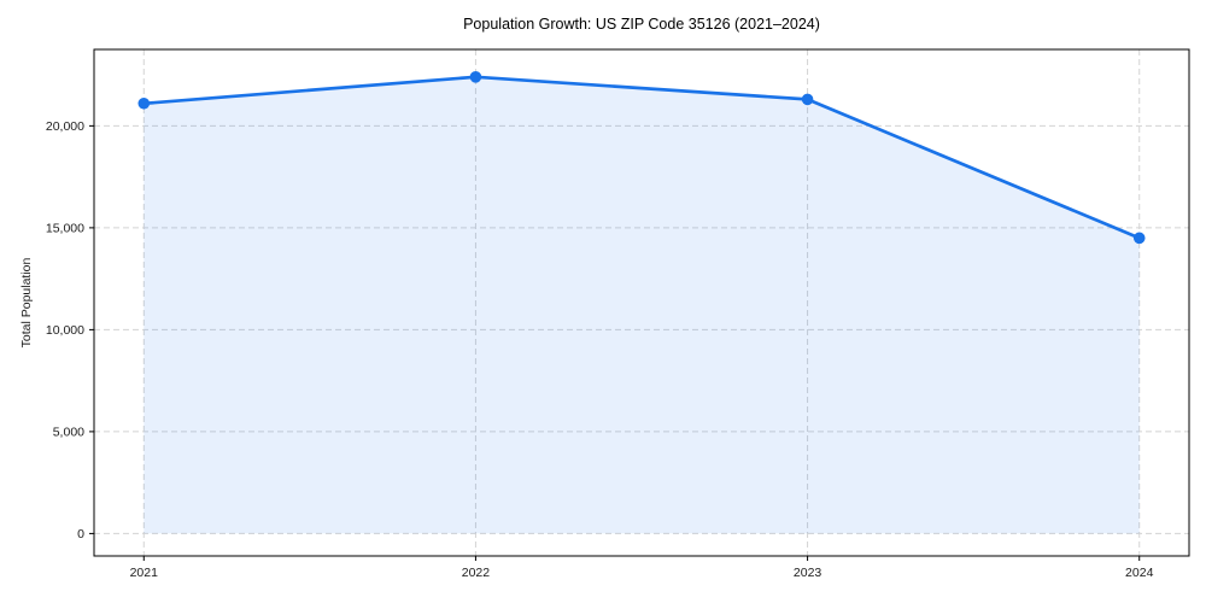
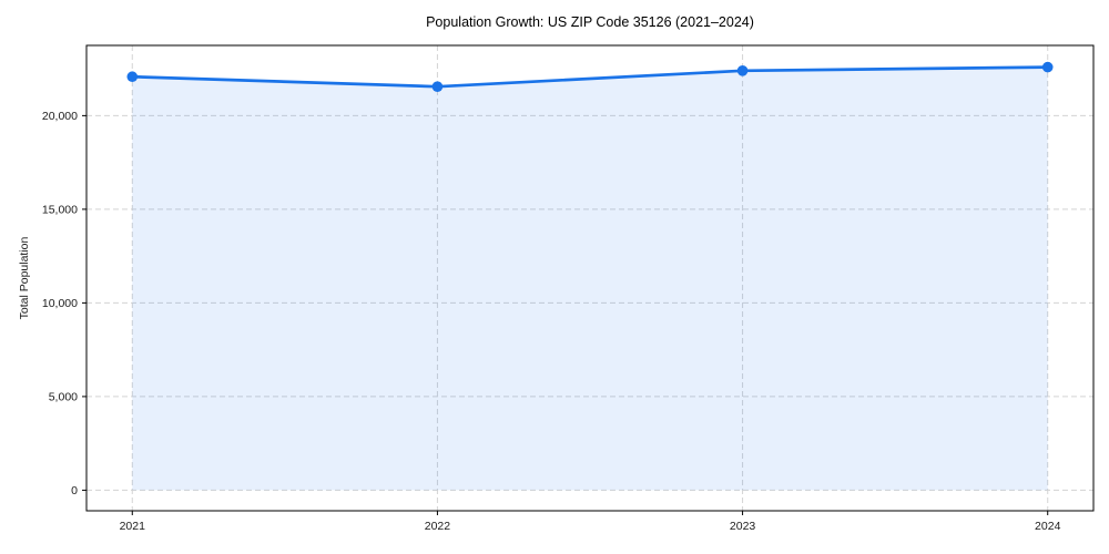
2021: 21100 -> 22100
2022: 22400 -> 21600
2023: 21300 -> 22400
2024: 14500 -> 22600
